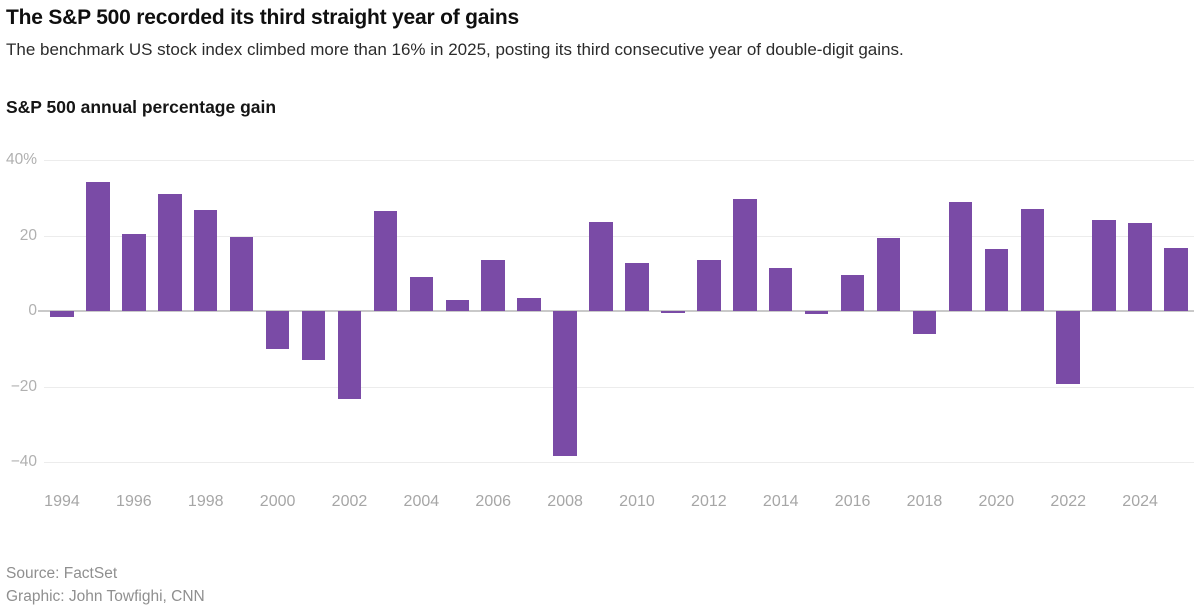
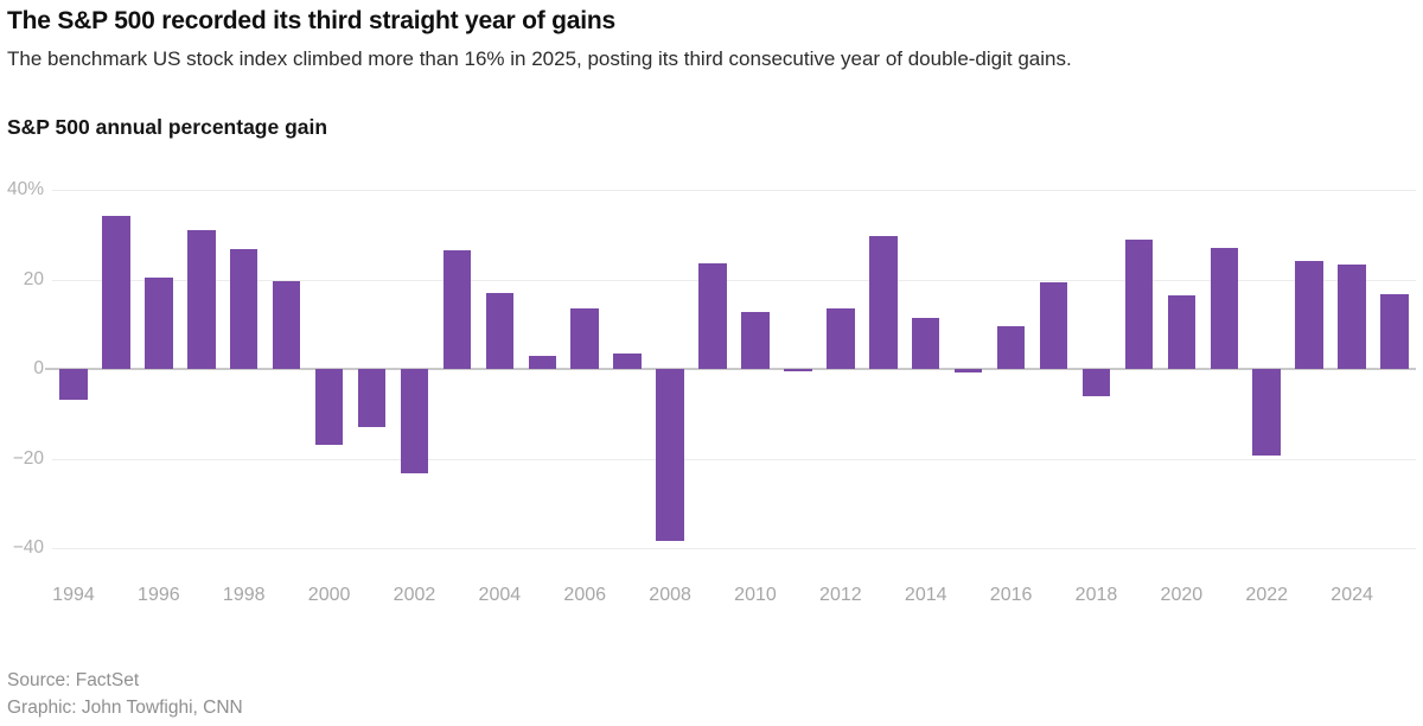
1994: -2% -> -7%
2000: -10% -> -17%
2004: 9% -> 17%
